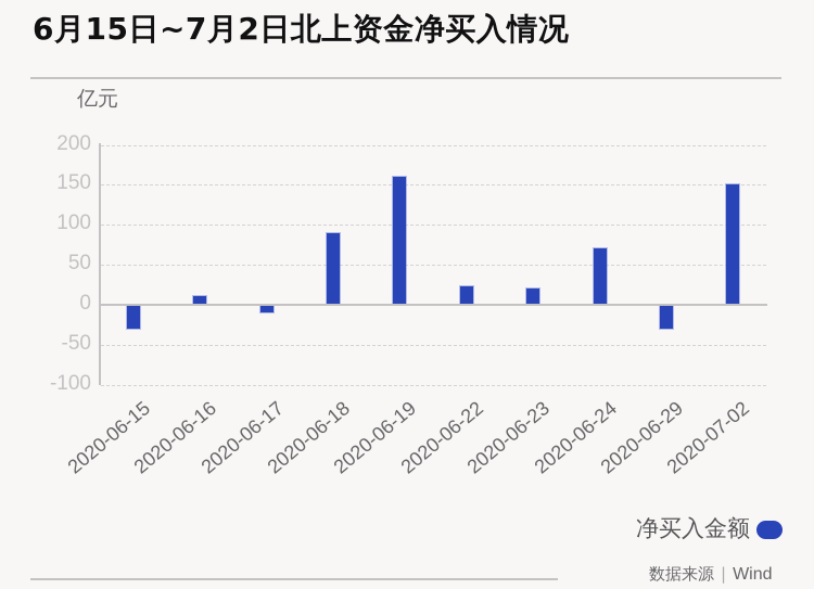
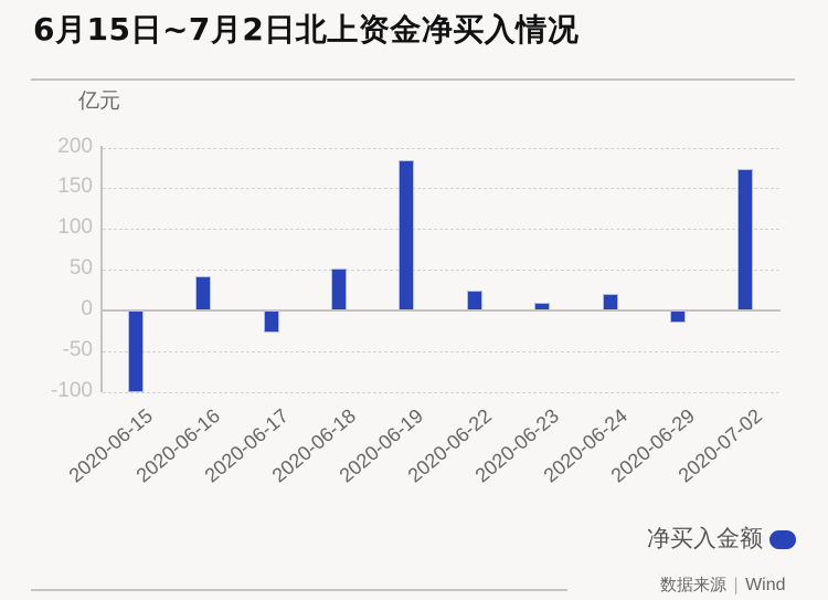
2020-06-15: -30 -> -100
2020-06-16: 10 -> 40
2020-06-17: -10 -> -30
2020-06-18: 90 -> 50
2020-06-19: 160 -> 180
2020-06-23: 20 -> 10
2020-06-24: 70 -> 20
2020-06-29: -30 -> -10
2020-07-02: 150 -> 170
